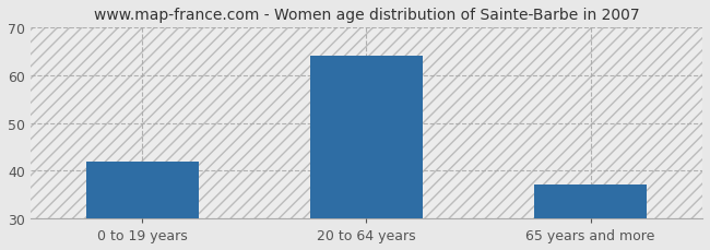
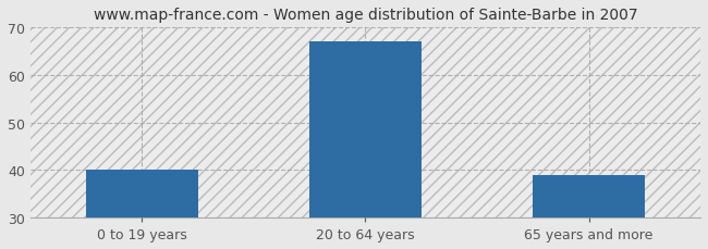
0 to 19 years: 42 -> 40
20 to 64 years: 64 -> 67
65 years and more: 37 -> 39
